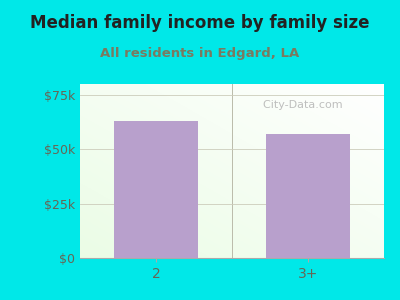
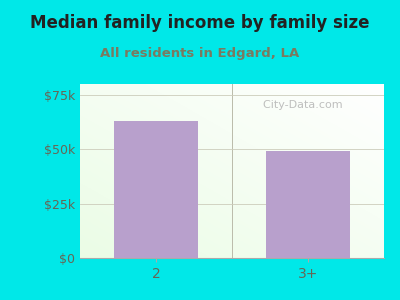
3+: $57k -> $49k
